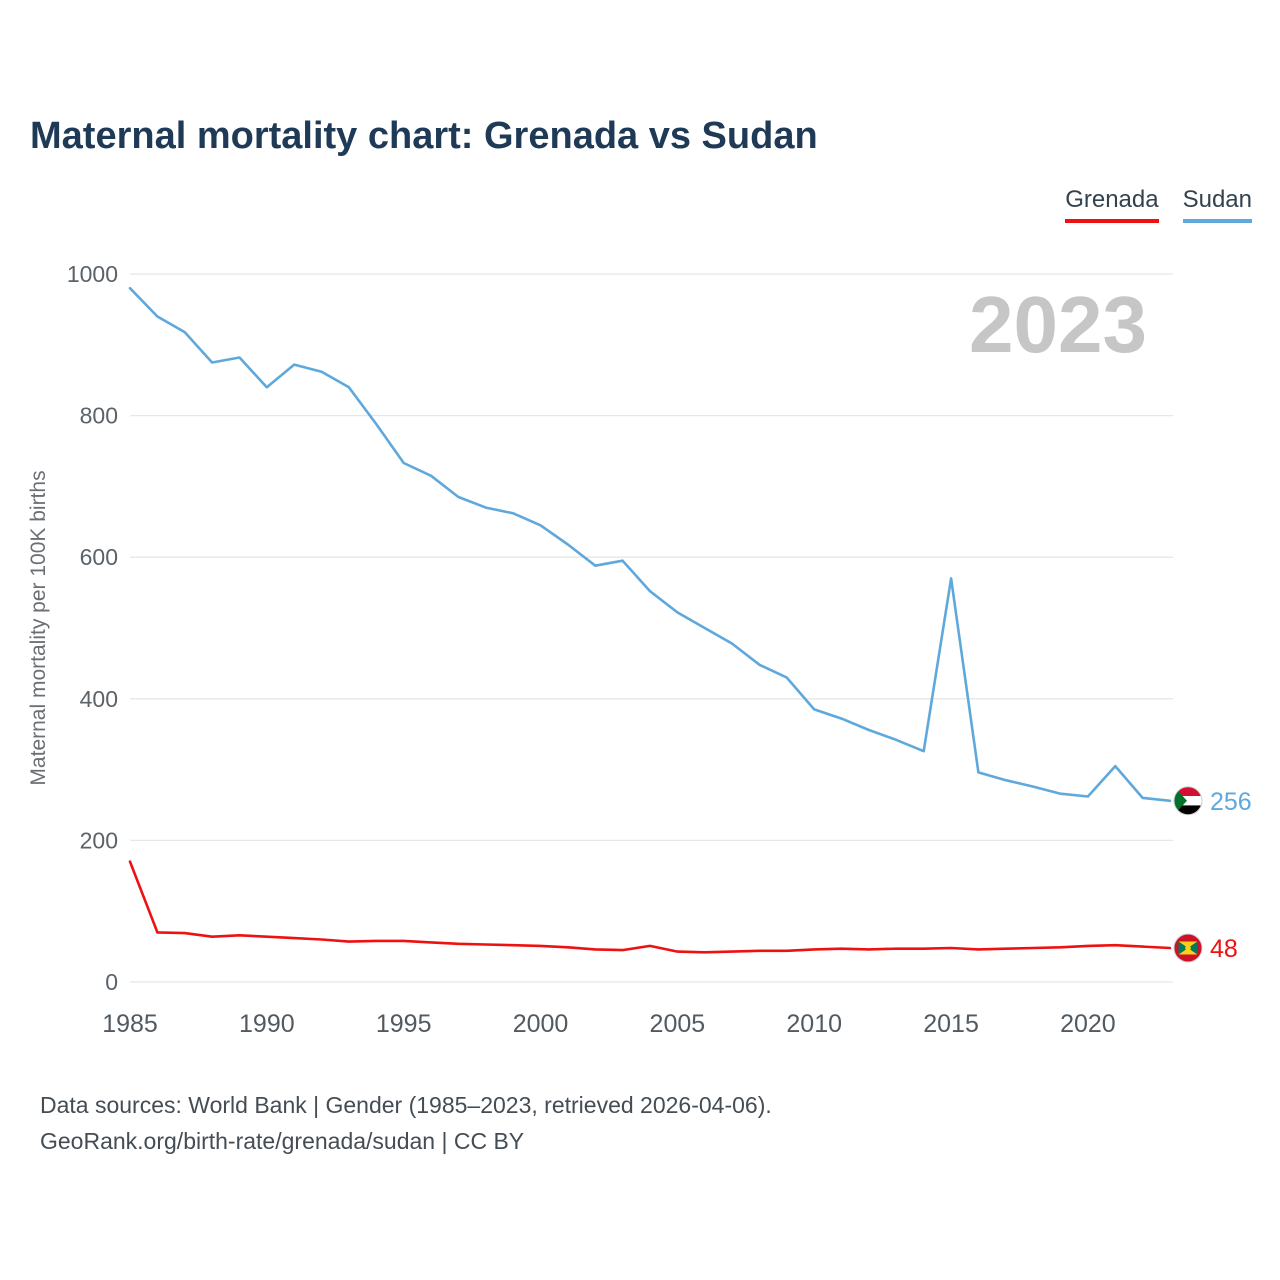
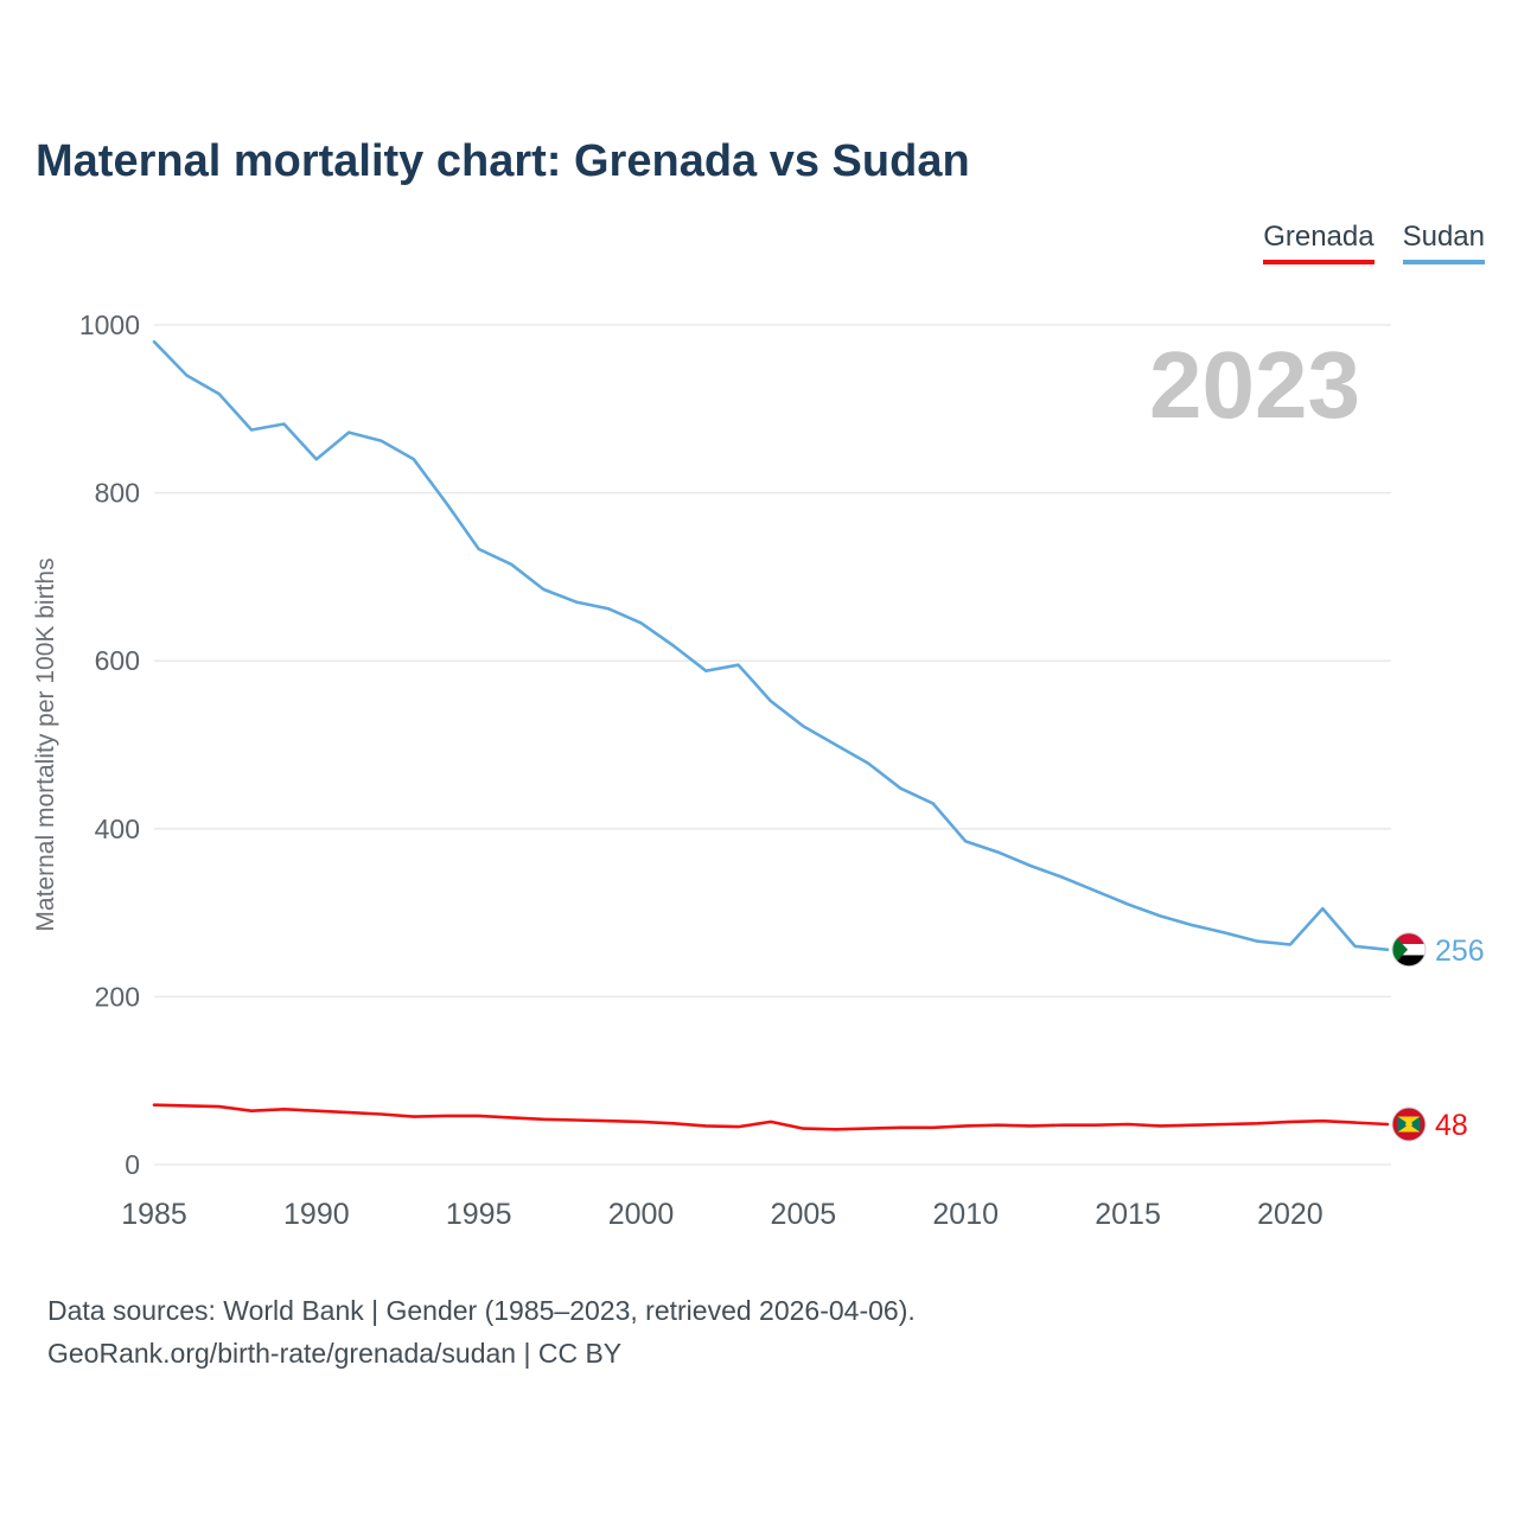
Grenada/1985: 170 -> 70
Sudan/2015: 570 -> 310
